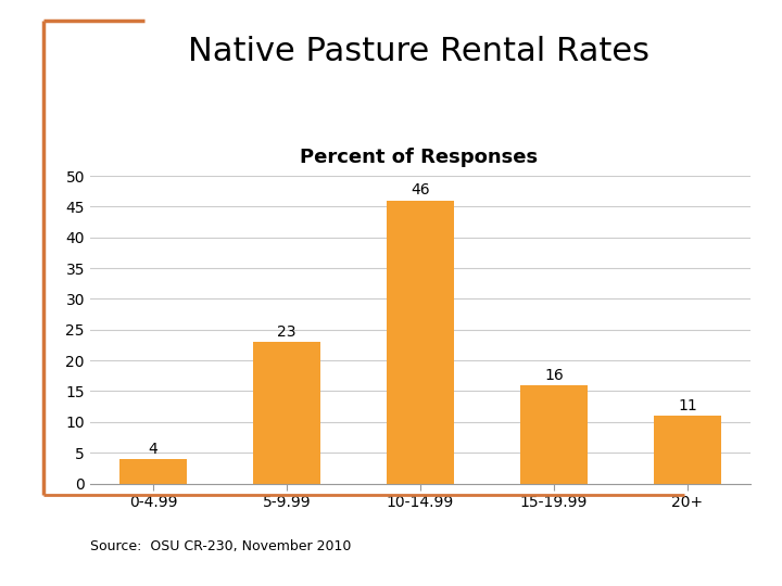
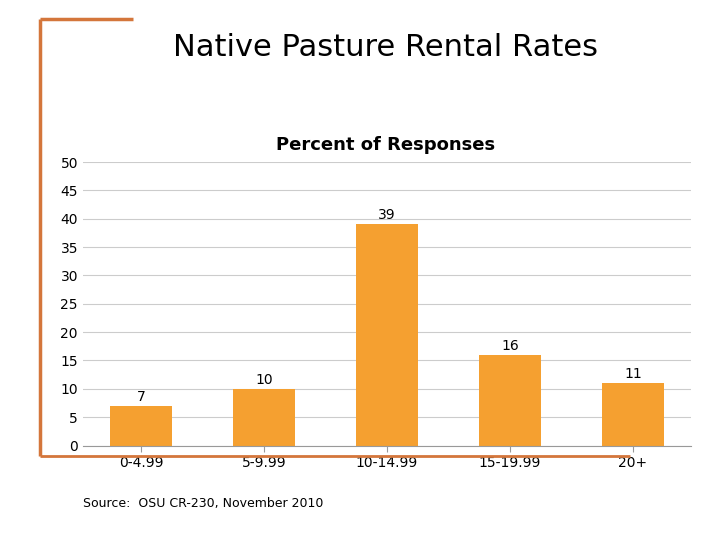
0-4.99: 4 -> 7
5-9.99: 23 -> 10
10-14.99: 46 -> 39
